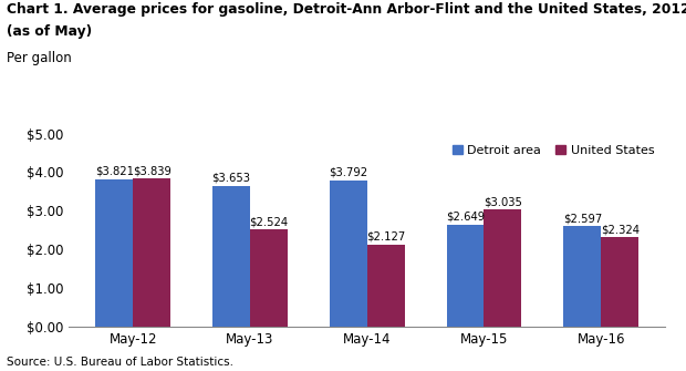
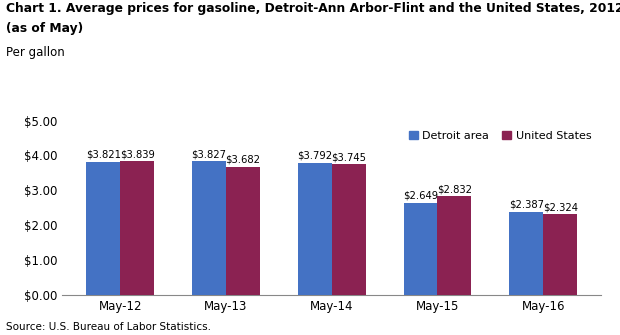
Detroit area/May-13: $3.653 -> $3.827
United States/May-13: $2.524 -> $3.682
United States/May-14: $2.127 -> $3.745
United States/May-15: $3.035 -> $2.832
Detroit area/May-16: $2.597 -> $2.387
